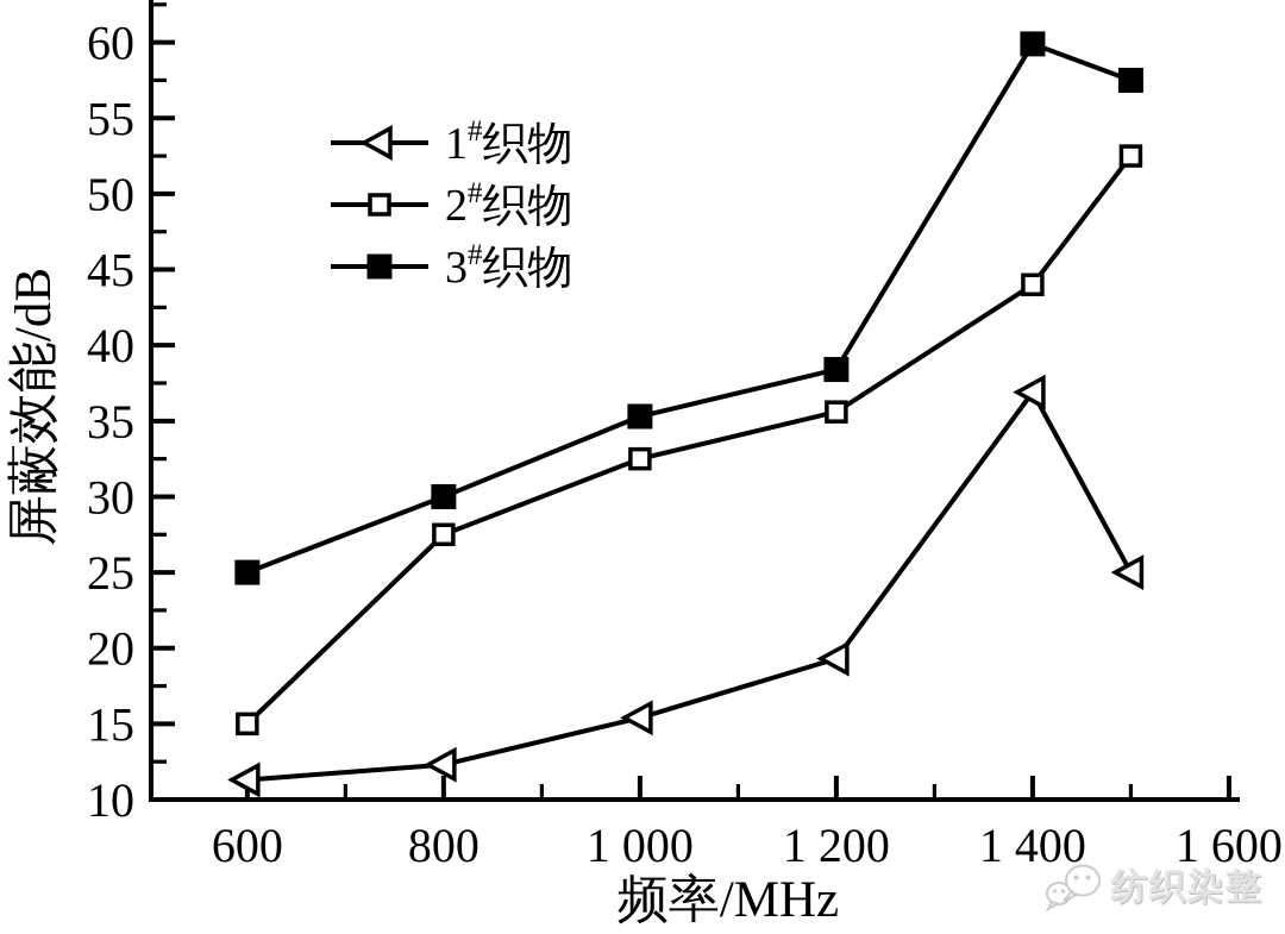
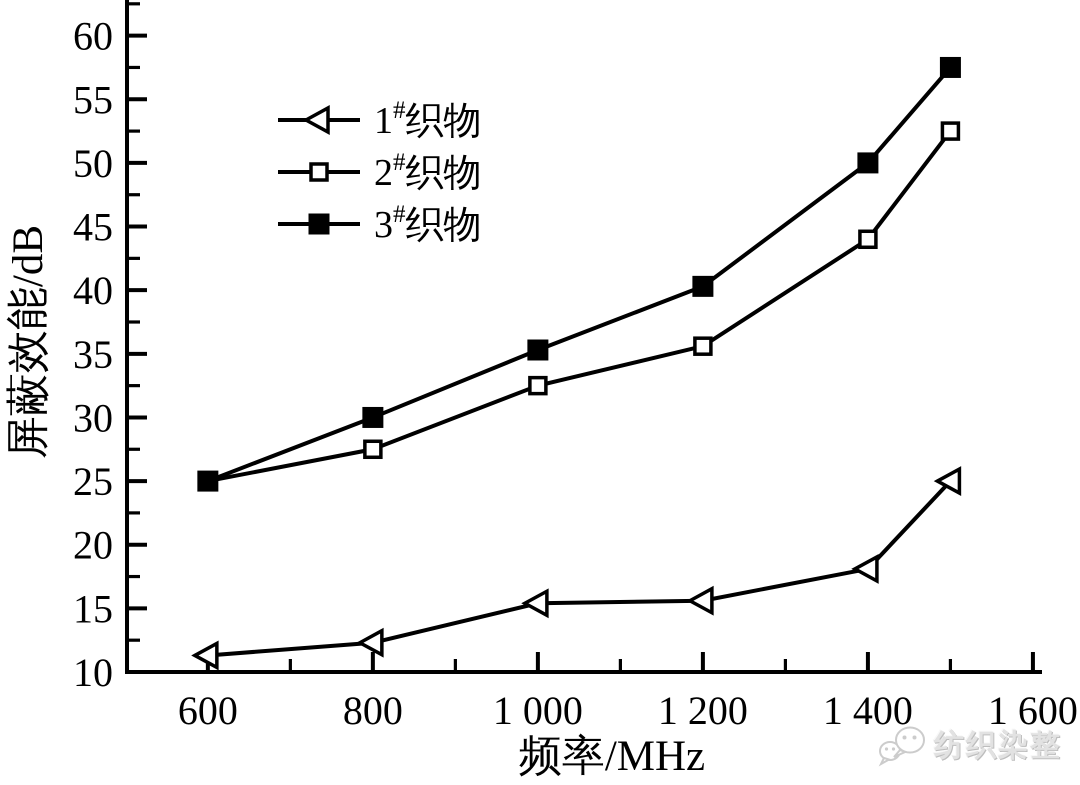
2#织物/600: 15.0 -> 25.0
1#织物/1200: 19.3 -> 15.6
3#织物/1200: 38.4 -> 40.3
1#织物/1400: 36.9 -> 18.1
3#织物/1400: 59.9 -> 50.0
